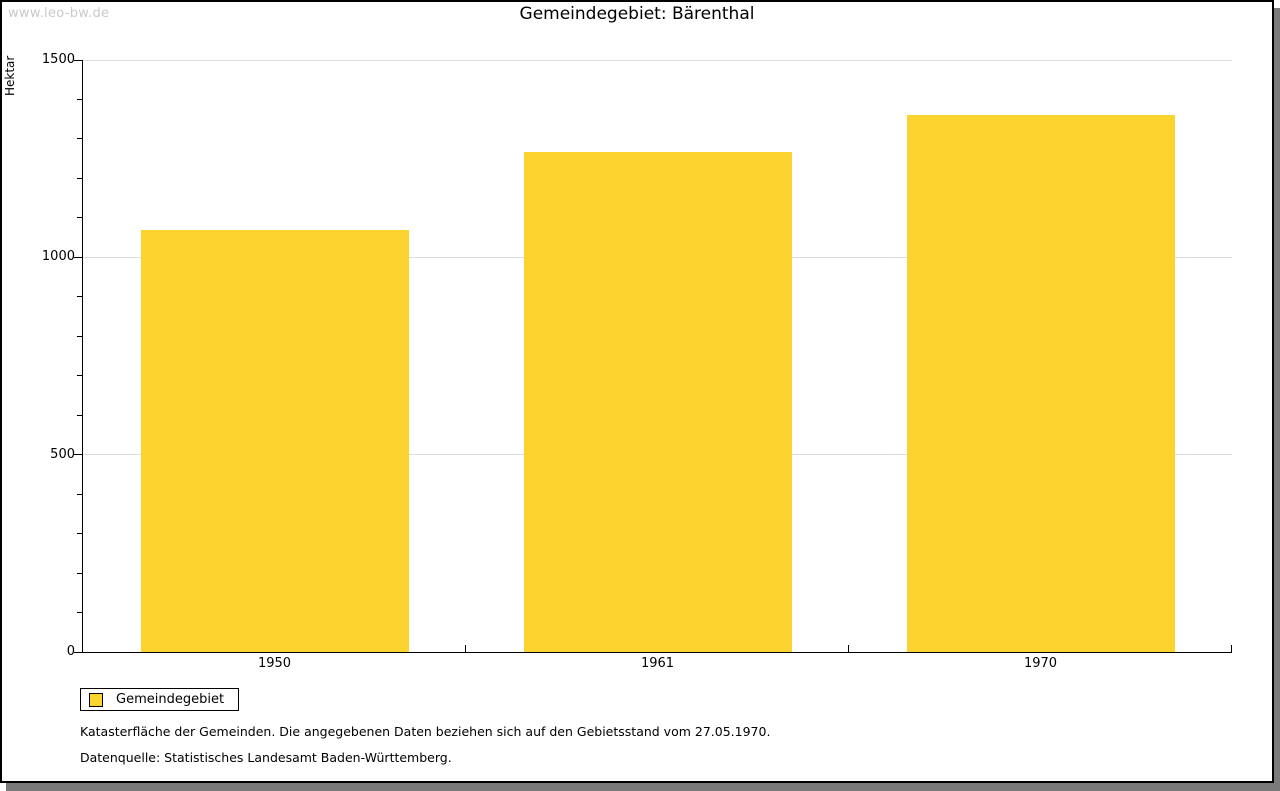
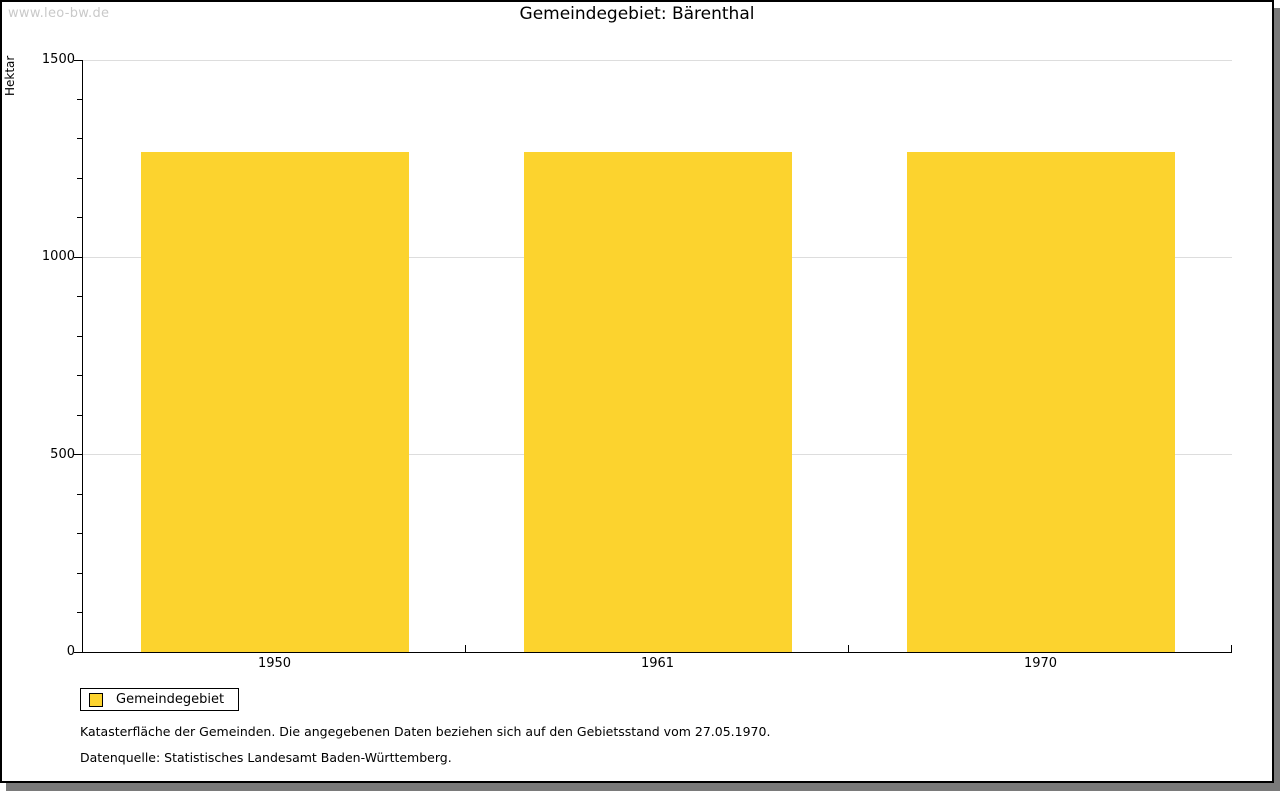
1950: 1070 -> 1270
1970: 1360 -> 1270
